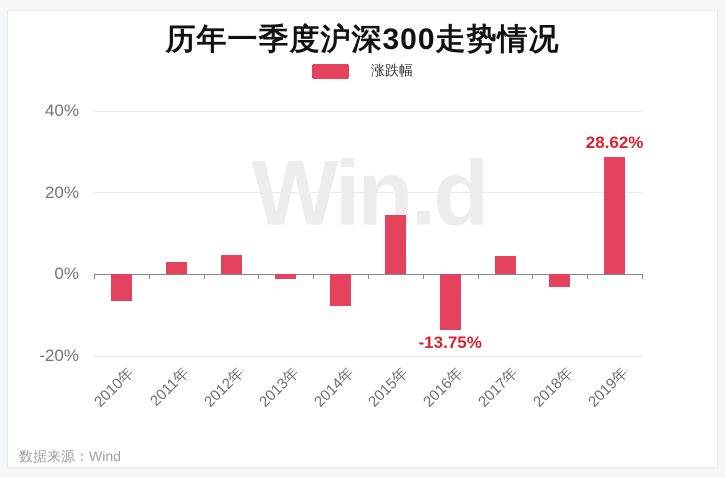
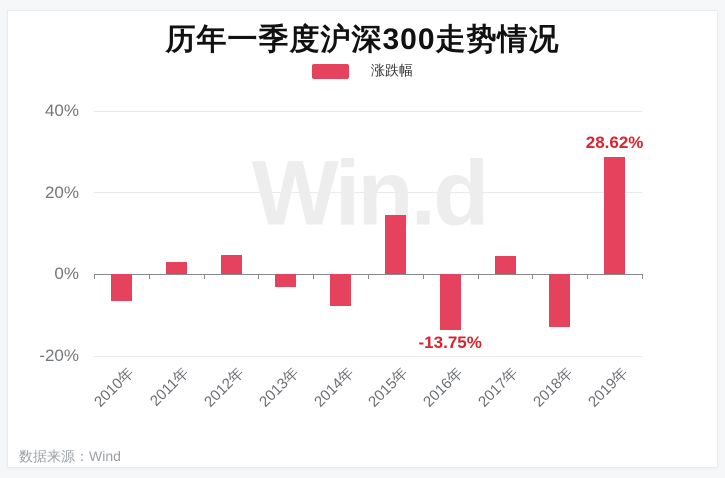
2013年: -1% -> -3%
2018年: -3% -> -13%
